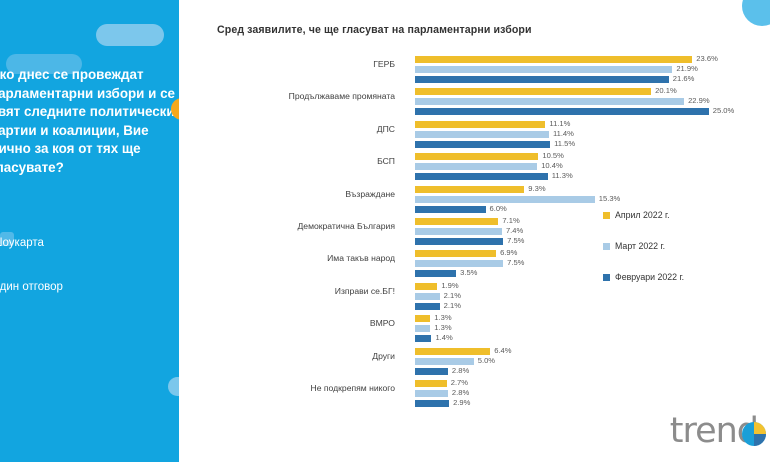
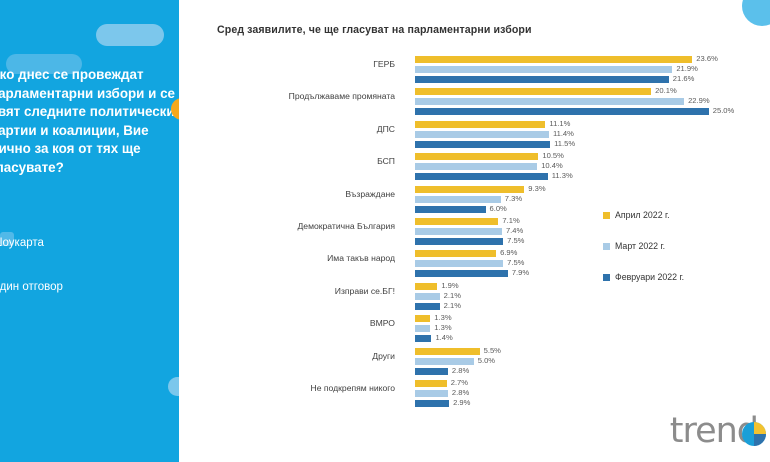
Март 2022 г./Възраждане: 15.3% -> 7.3%
Февруари 2022 г./Има такъв народ: 3.5% -> 7.9%
Април 2022 г./Други: 6.4% -> 5.5%
